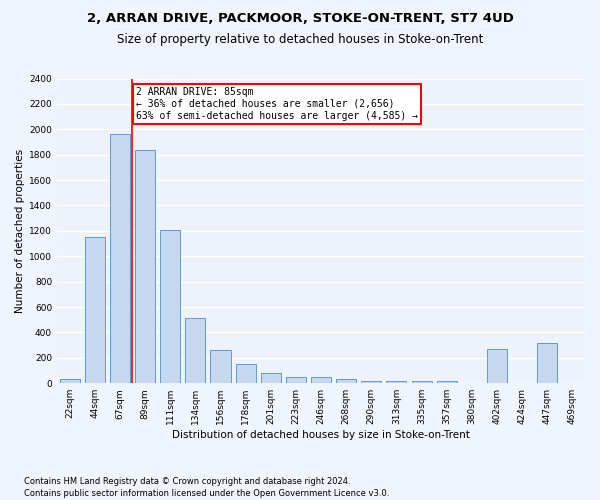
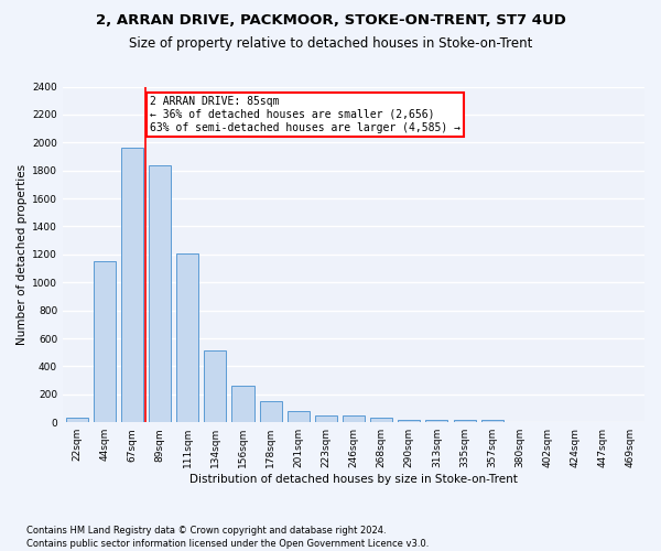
402sqm: 270 -> 0
447sqm: 320 -> 0
